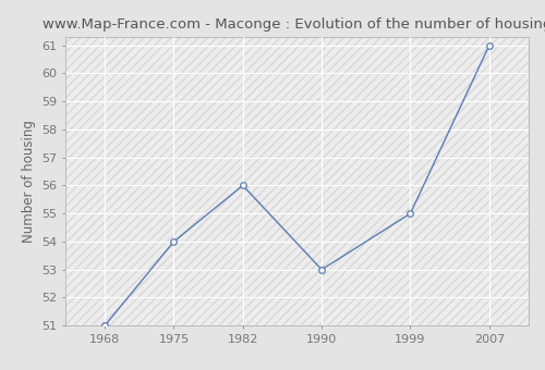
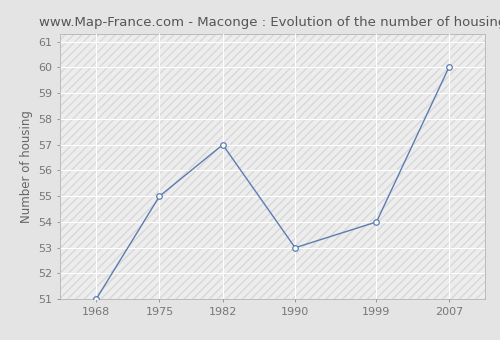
1975: 54 -> 55
1982: 56 -> 57
1999: 55 -> 54
2007: 61 -> 60
